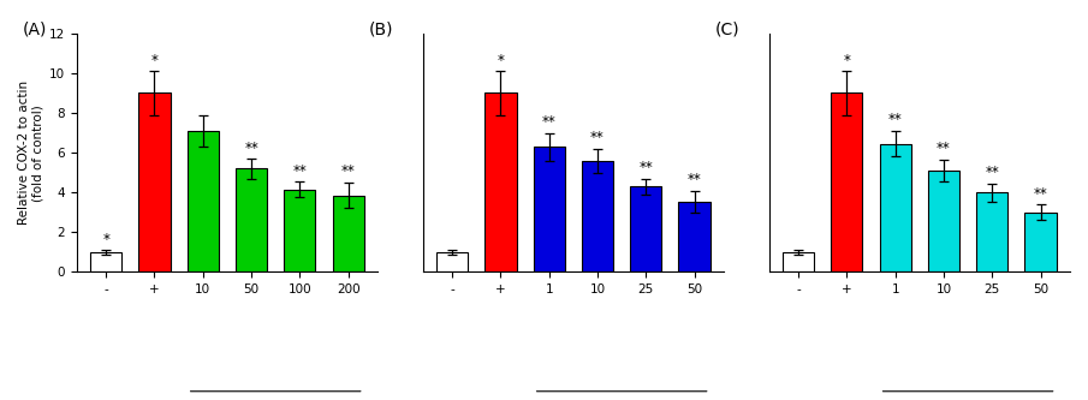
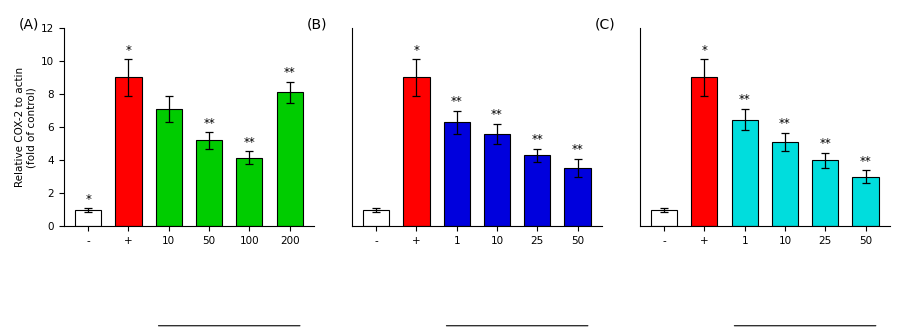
200: 3.9 -> 8.1
